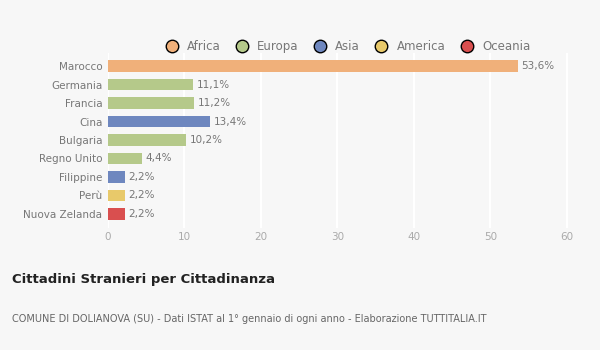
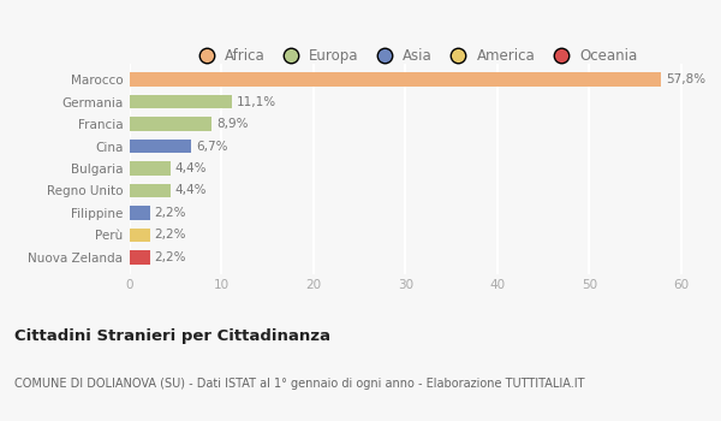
Marocco: 53,6% -> 57,8%
Francia: 11,2% -> 8,9%
Cina: 13,4% -> 6,7%
Bulgaria: 10,2% -> 4,4%
